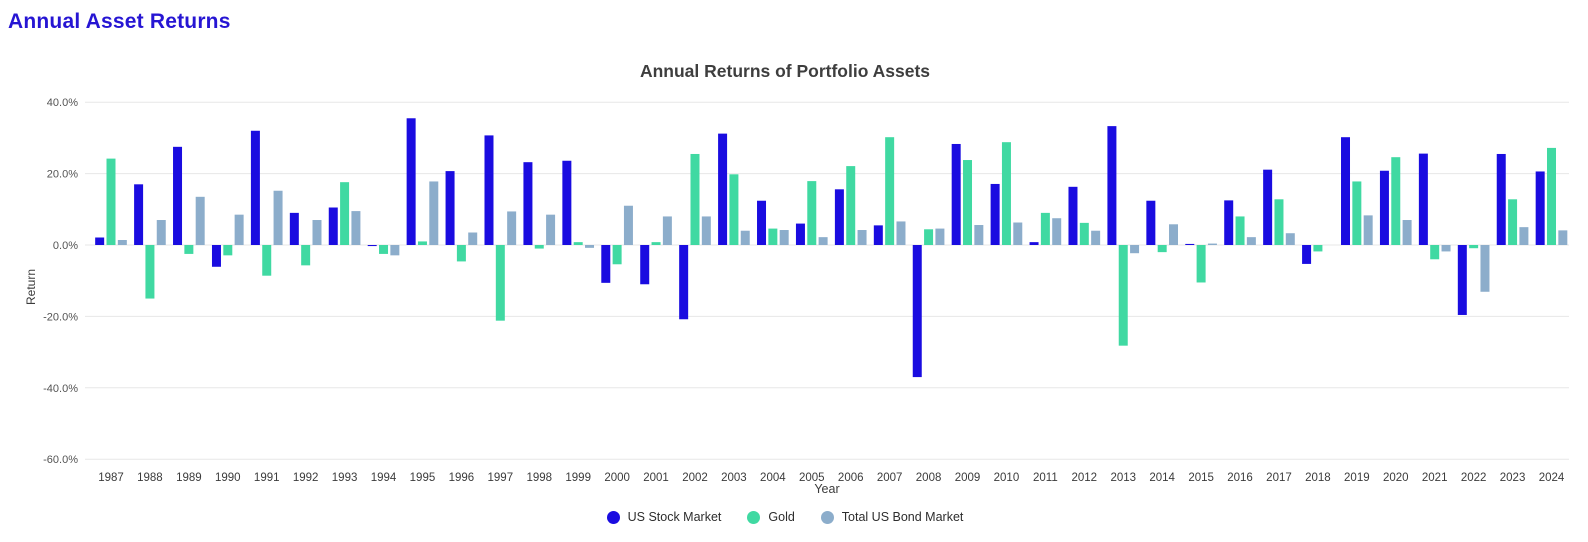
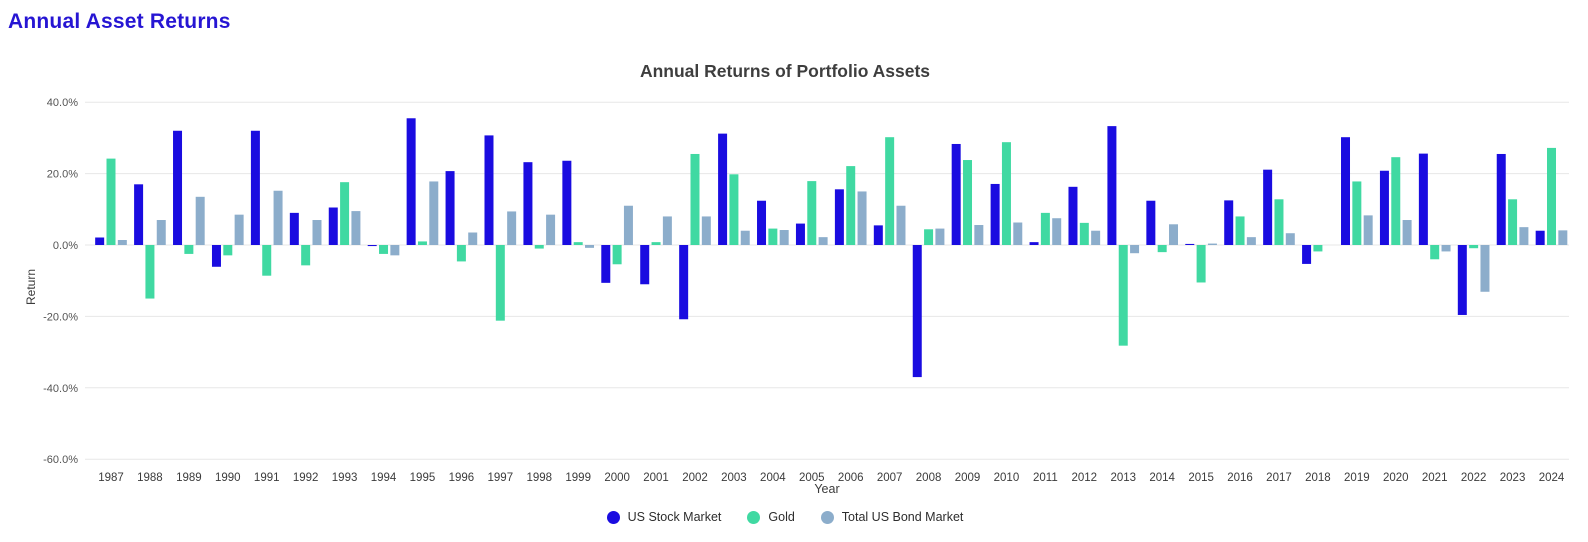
US Stock Market/1989: 28% -> 32%
Total US Bond Market/2006: 4% -> 15%
Total US Bond Market/2007: 7% -> 11%
US Stock Market/2024: 21% -> 4%
